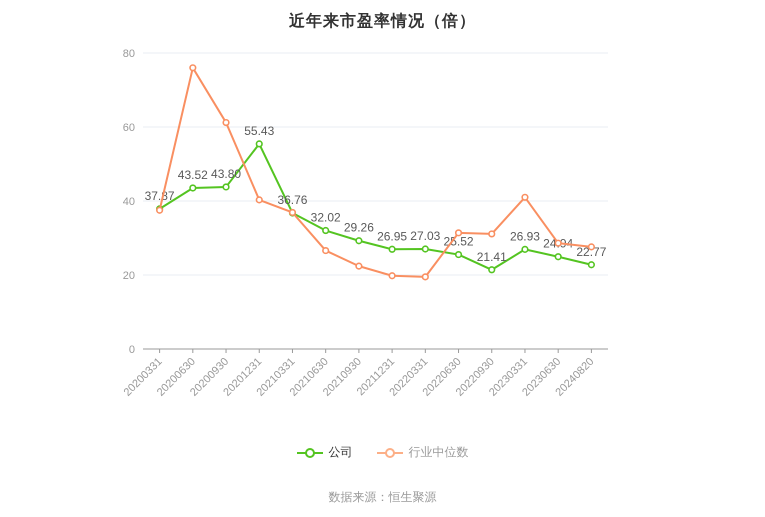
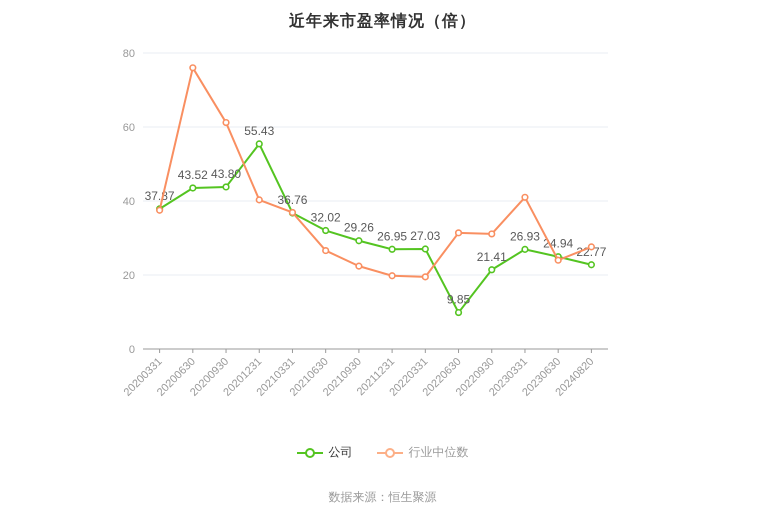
公司/20220630: 25.52 -> 9.85
行业中位数/20230630: 29 -> 24
